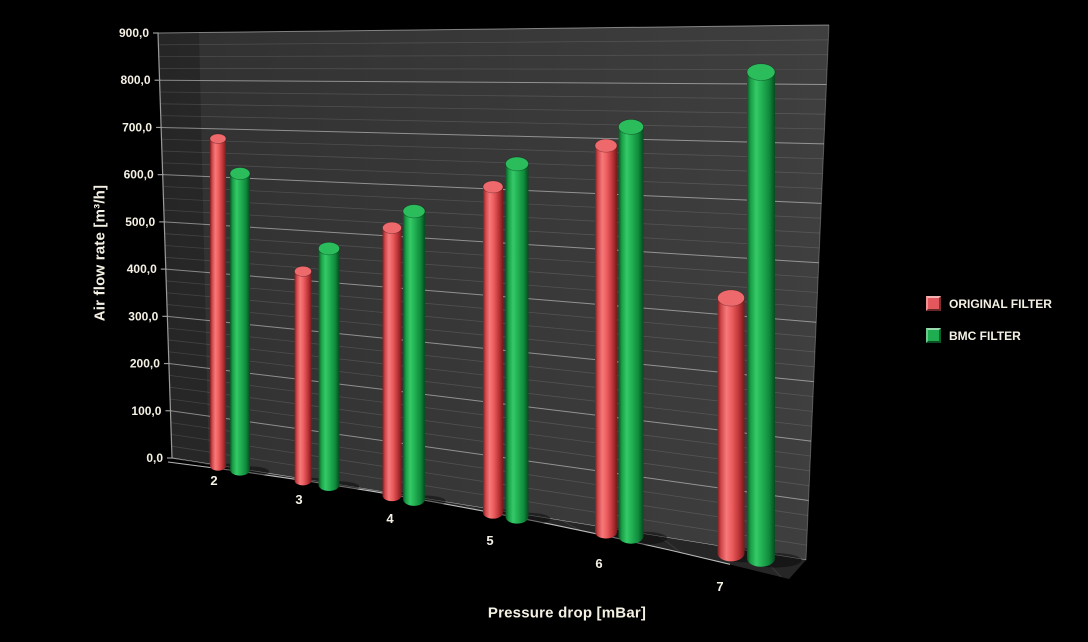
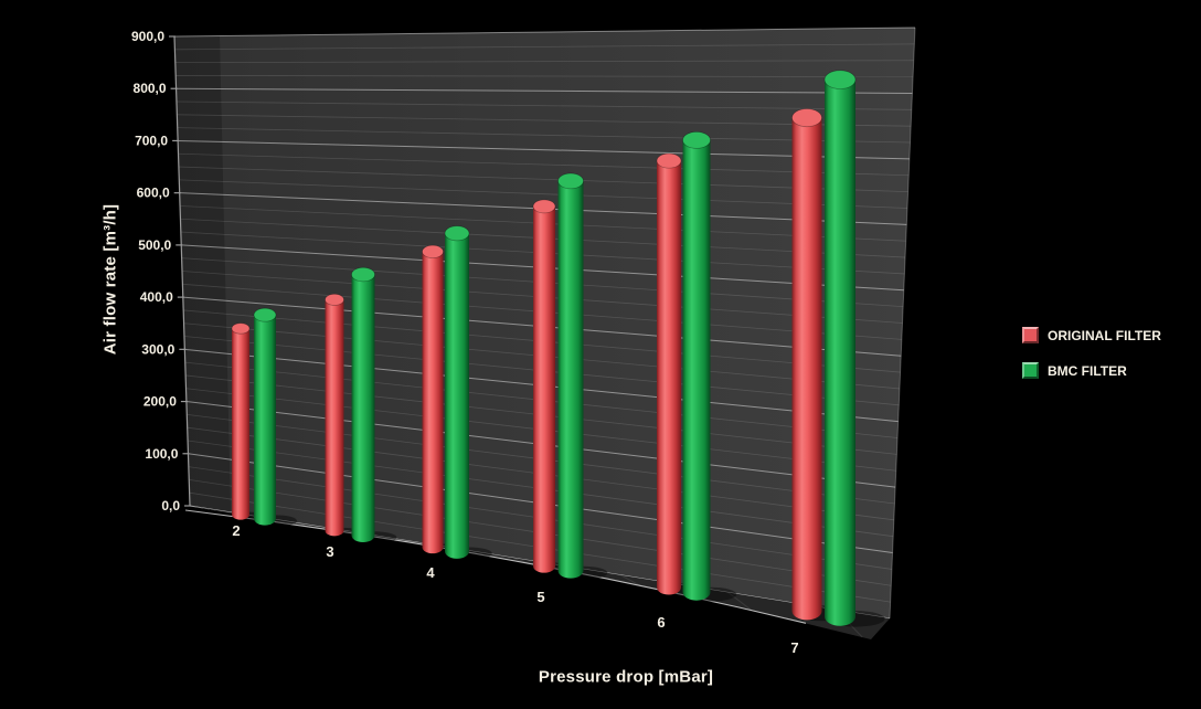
ORIGINAL FILTER/2: 680 -> 350
BMC FILTER/2: 610 -> 380
ORIGINAL FILTER/7: 440 -> 770
